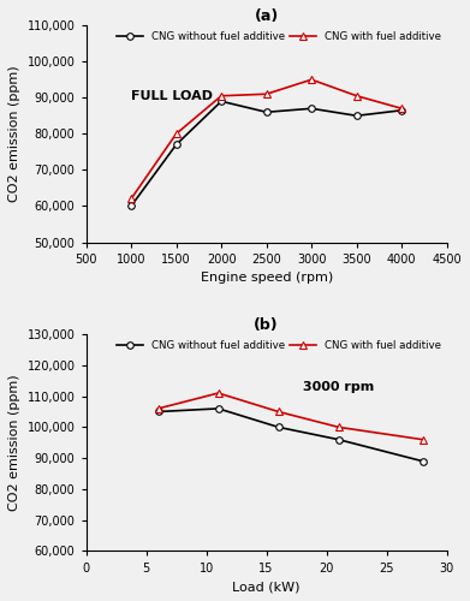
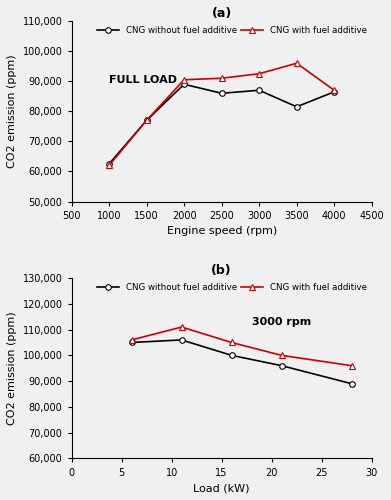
(a)/CNG without fuel additive/1000: 60,000 -> 62,500
(a)/CNG with fuel additive/1500: 80,000 -> 77,000
(a)/CNG with fuel additive/3000: 95,000 -> 92,500
(a)/CNG without fuel additive/3500: 85,000 -> 81,500
(a)/CNG with fuel additive/3500: 90,500 -> 96,000
